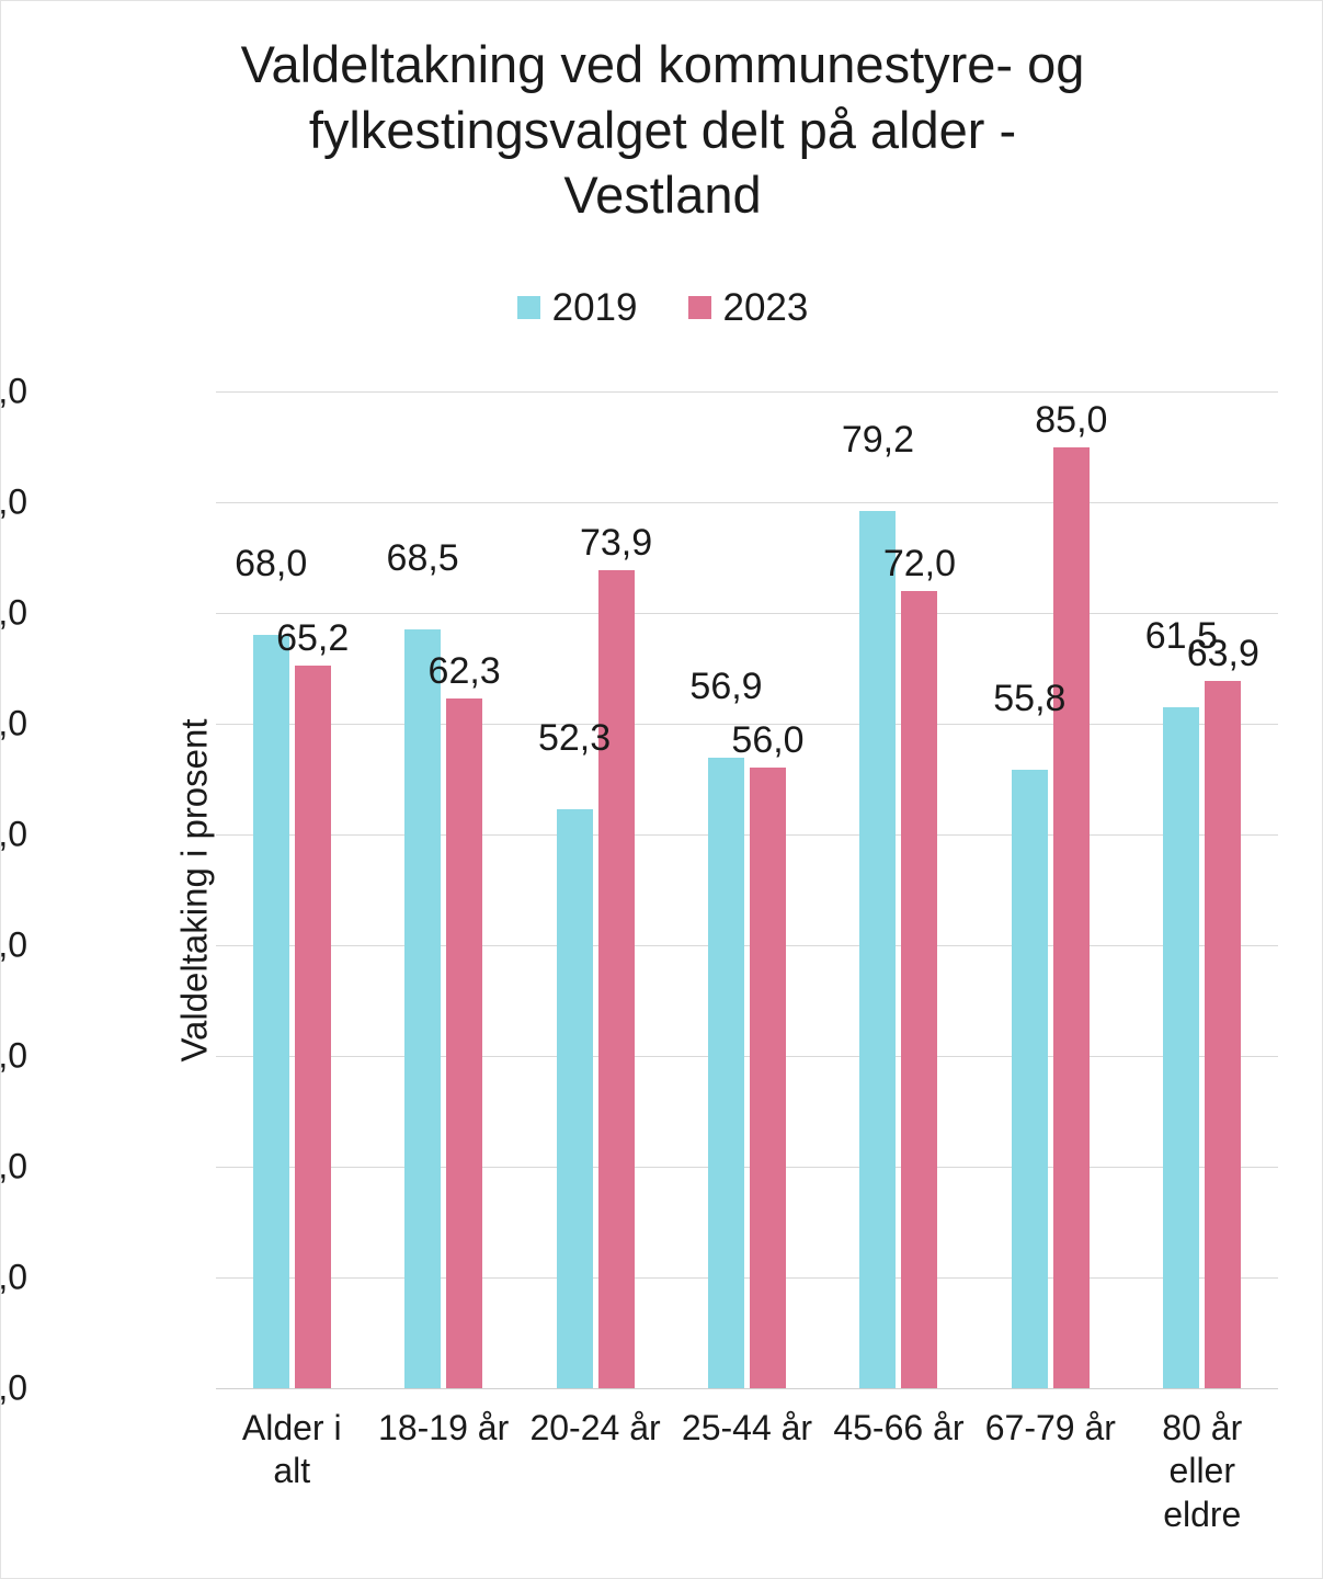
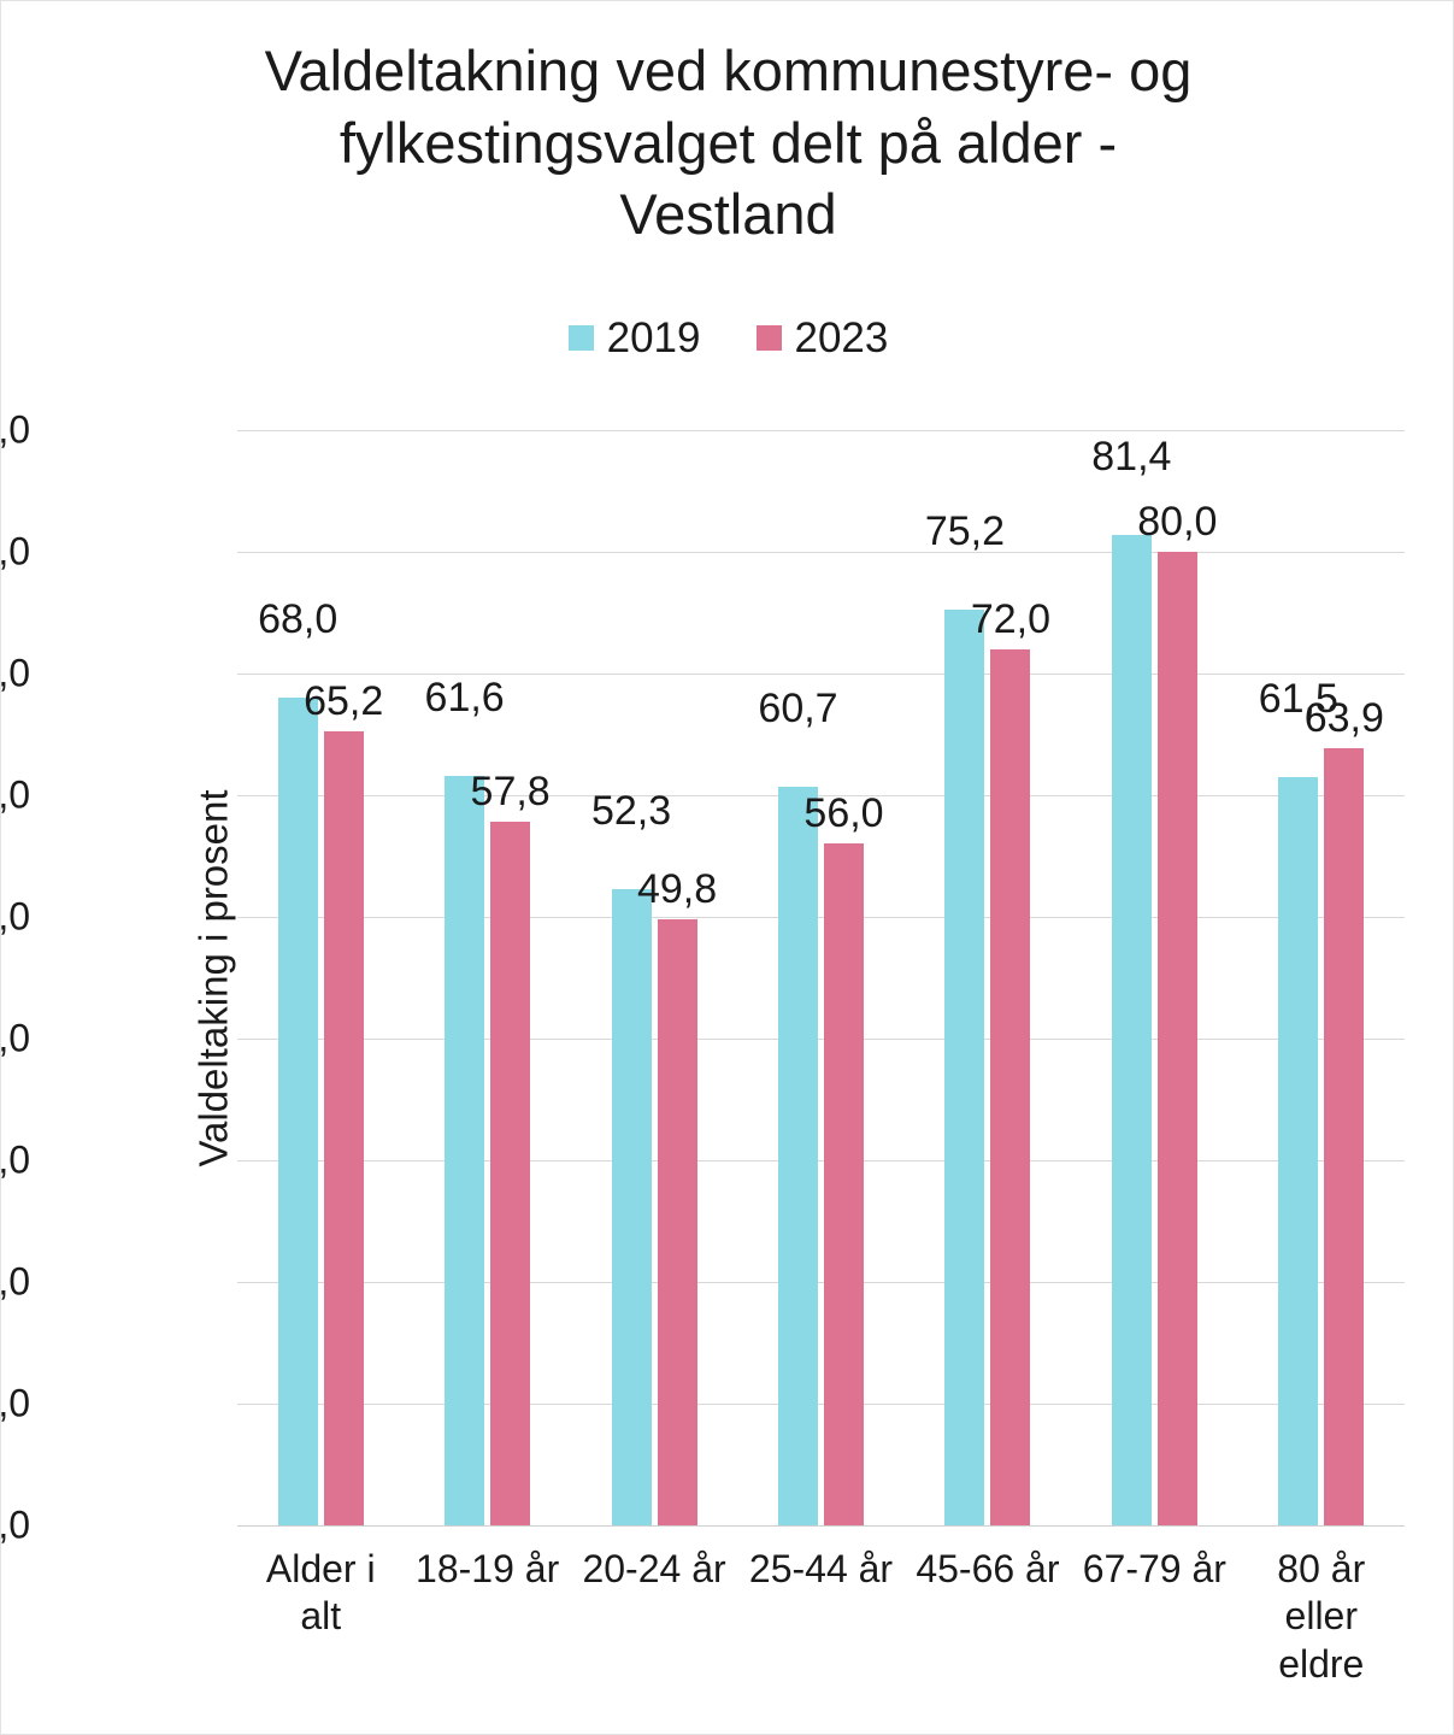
2019/18-19 år: 68,5 -> 61,6
2023/18-19 år: 62,3 -> 57,8
2023/20-24 år: 73,9 -> 49,8
2019/25-44 år: 56,9 -> 60,7
2019/45-66 år: 79,2 -> 75,2
2019/67-79 år: 55,8 -> 81,4
2023/67-79 år: 85,0 -> 80,0
